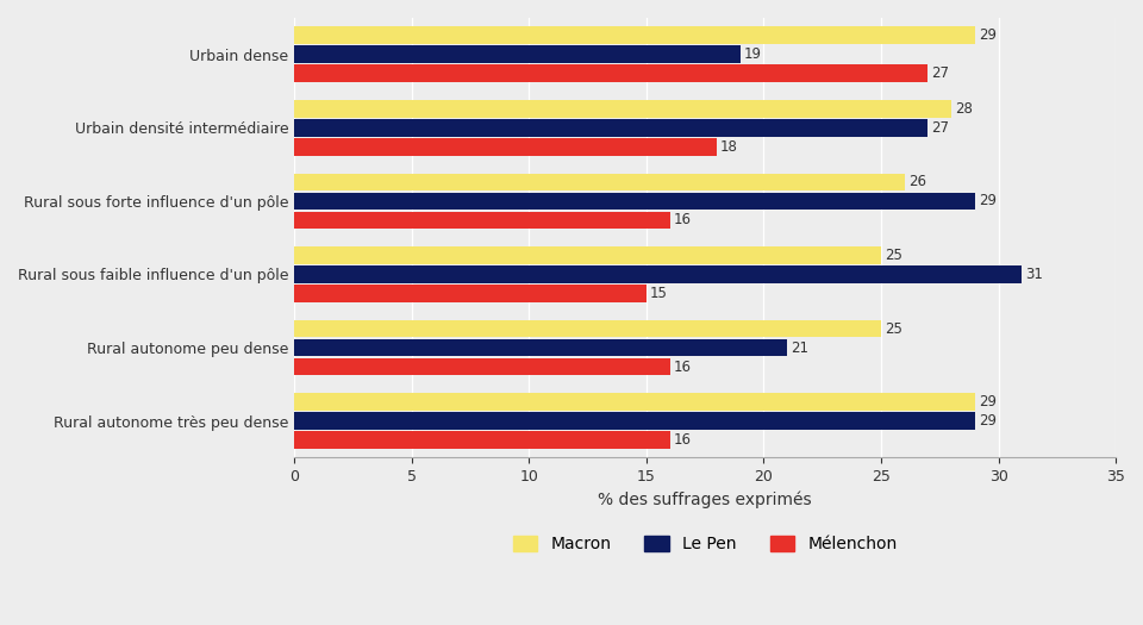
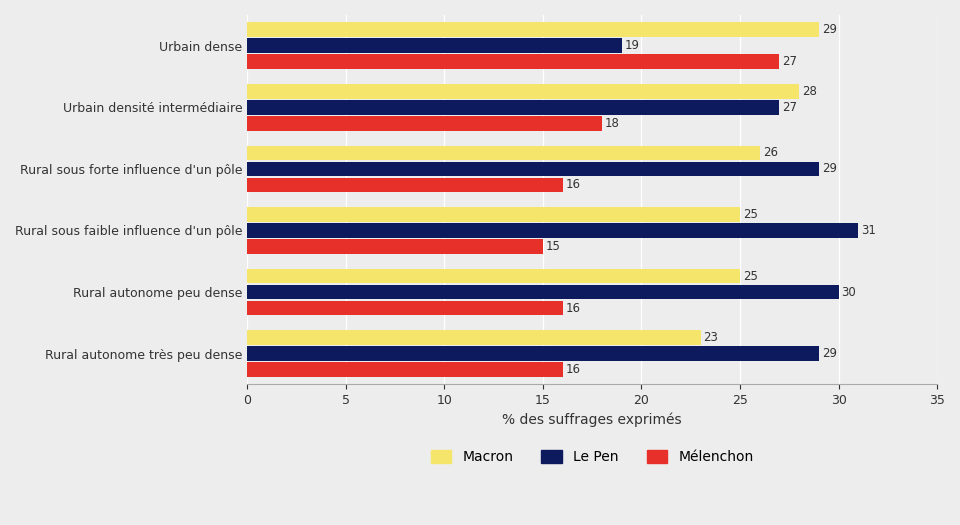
Le Pen/Rural autonome peu dense: 21 -> 30
Macron/Rural autonome très peu dense: 29 -> 23
